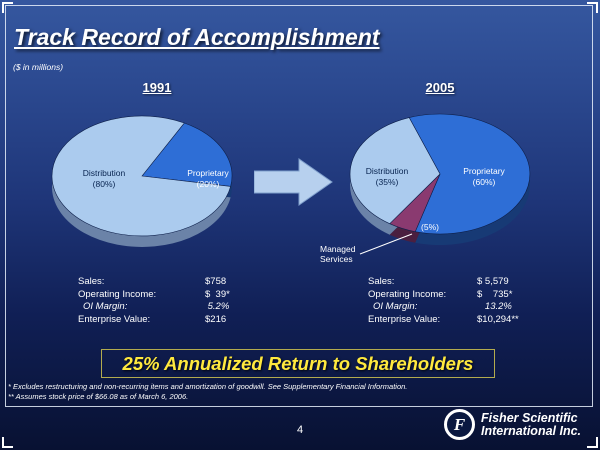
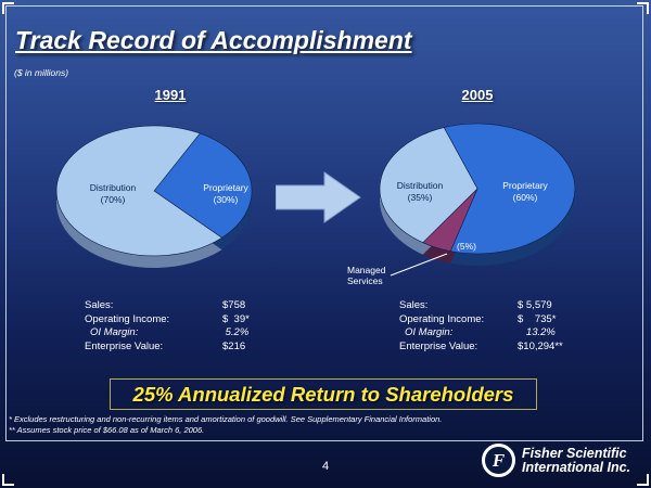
1991/Proprietary: 20% -> 30%
1991/Distribution: 80% -> 70%
